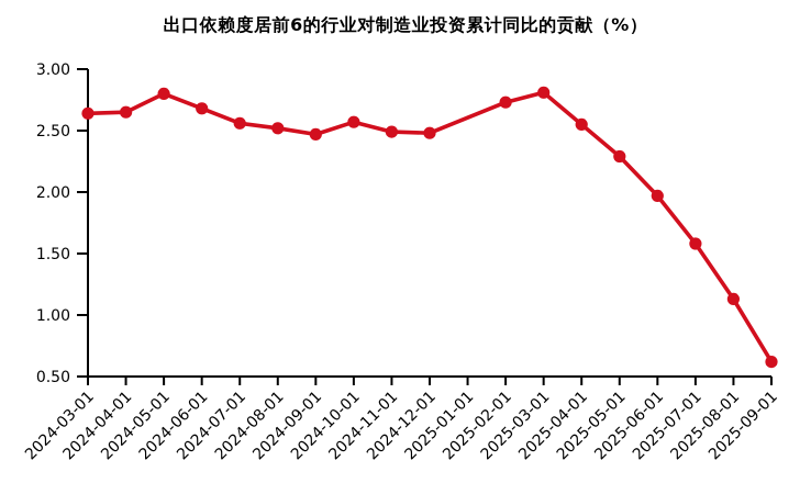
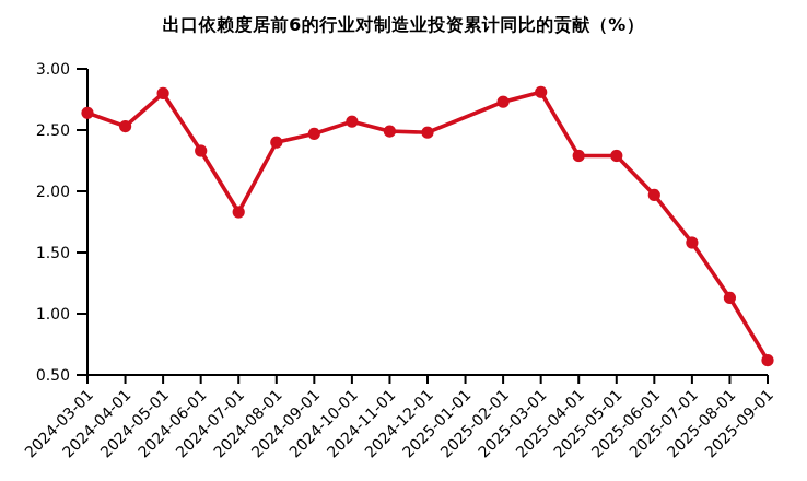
2024-04-01: 2.65 -> 2.53
2024-06-01: 2.68 -> 2.33
2024-07-01: 2.56 -> 1.83
2024-08-01: 2.52 -> 2.40
2025-04-01: 2.55 -> 2.29
